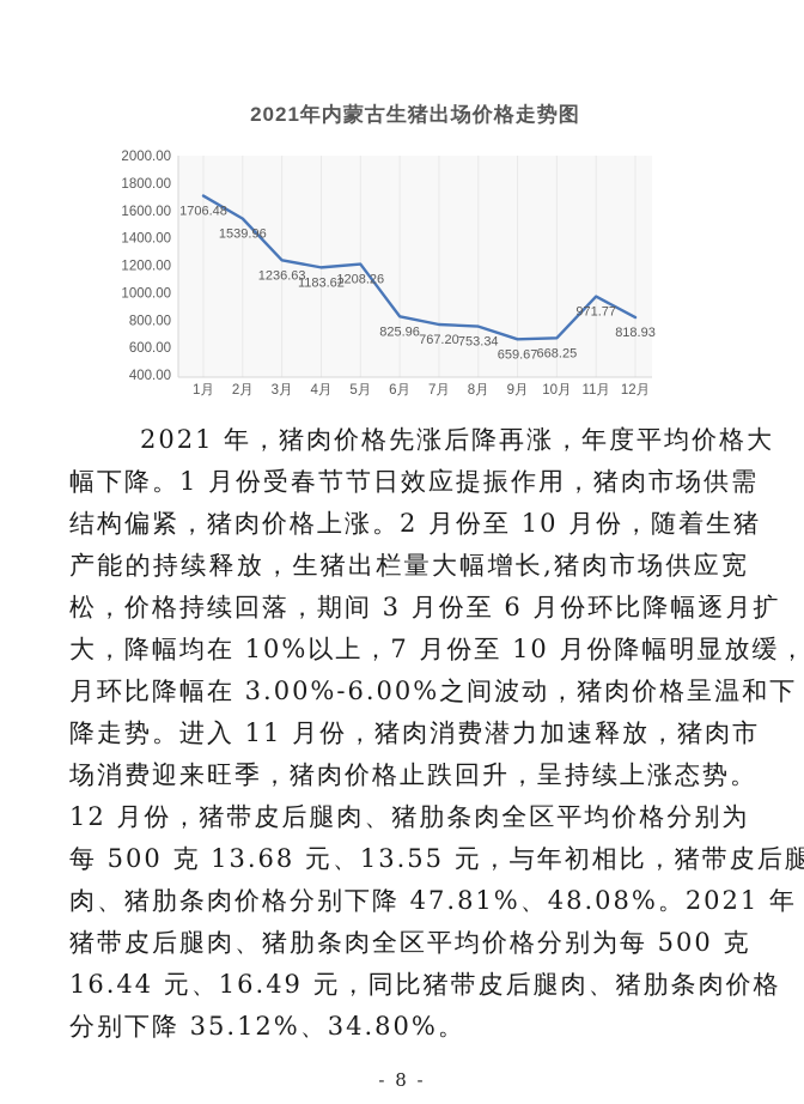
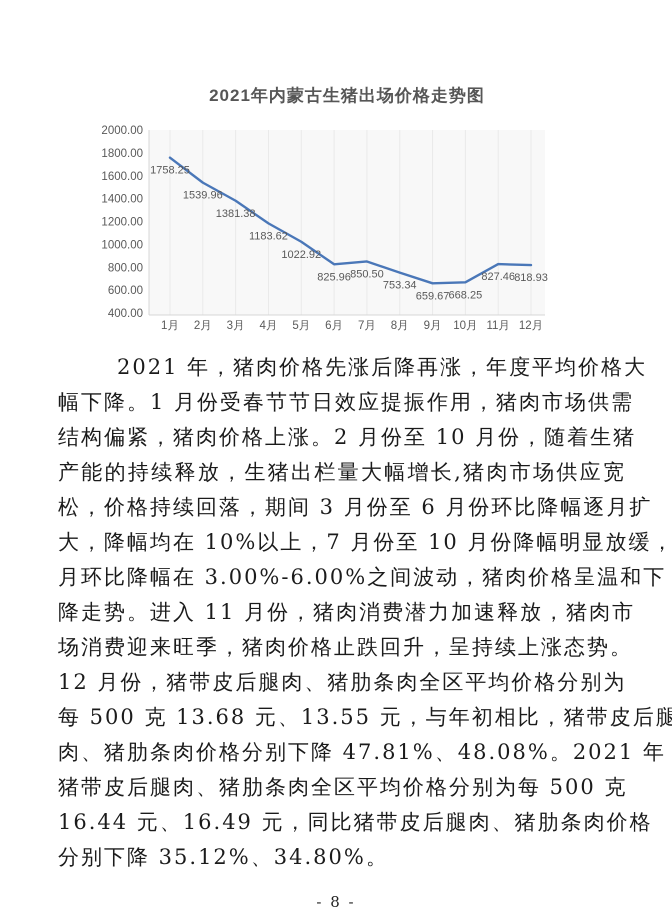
1月: 1706.48 -> 1758.25
3月: 1236.63 -> 1381.38
5月: 1208.26 -> 1022.92
7月: 767.20 -> 850.50
11月: 971.77 -> 827.46
